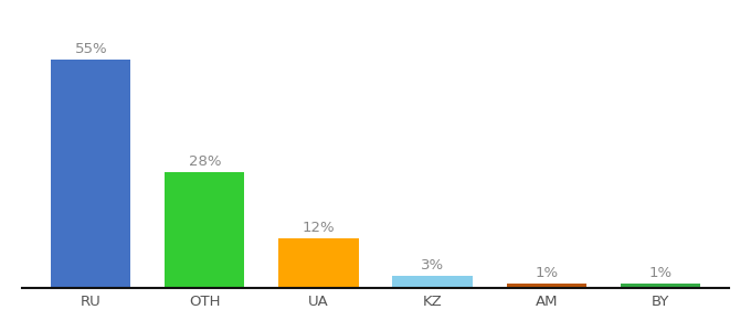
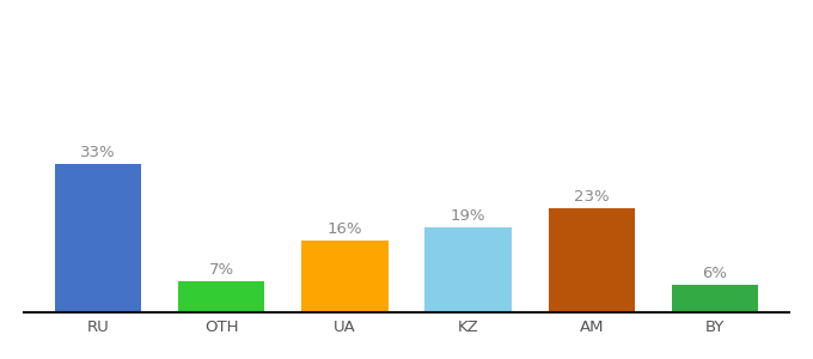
RU: 55% -> 33%
OTH: 28% -> 7%
UA: 12% -> 16%
KZ: 3% -> 19%
AM: 1% -> 23%
BY: 1% -> 6%
